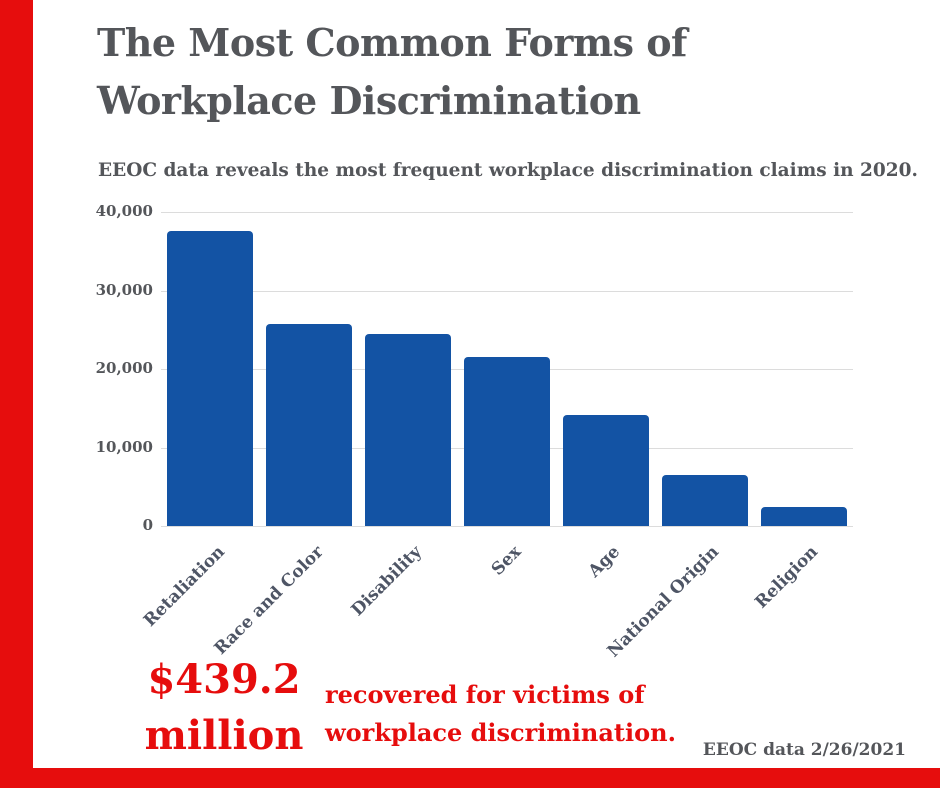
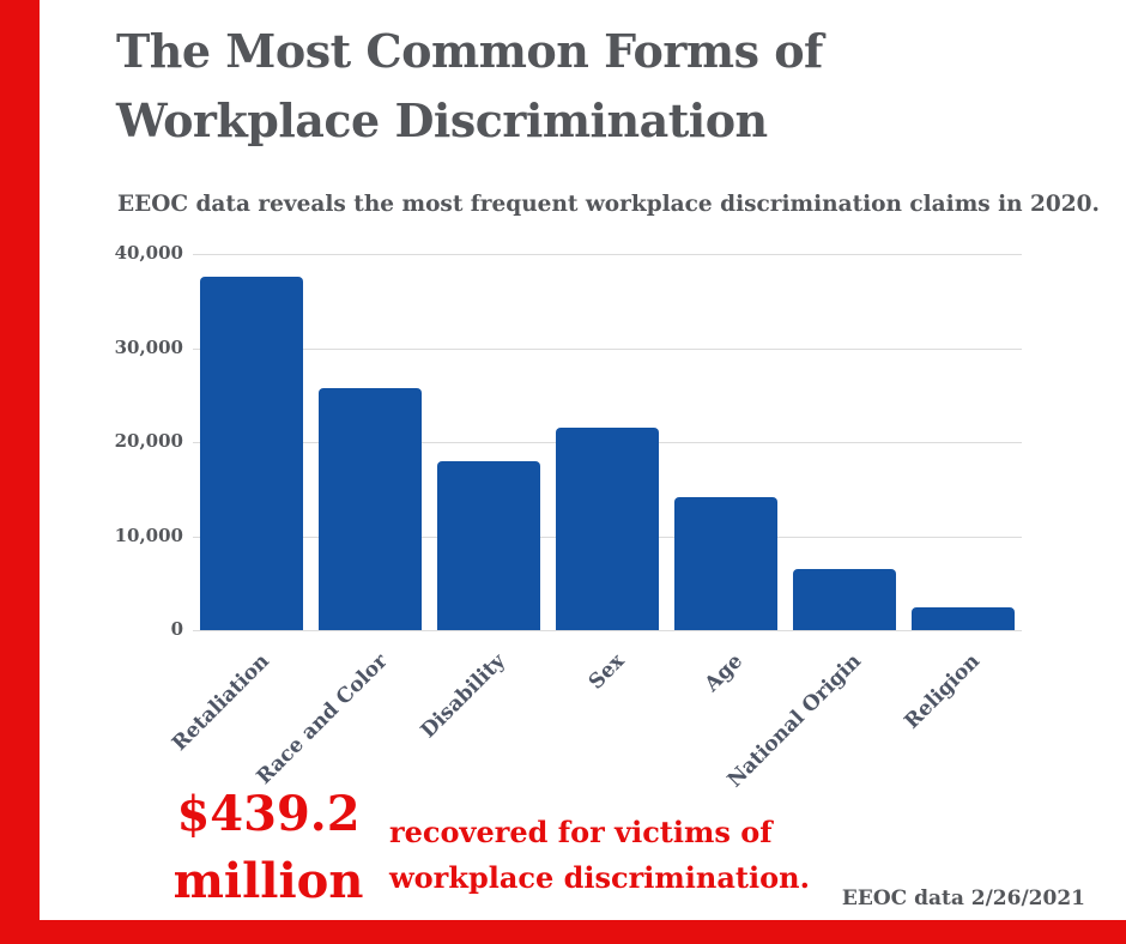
Disability: 24000 -> 18000
